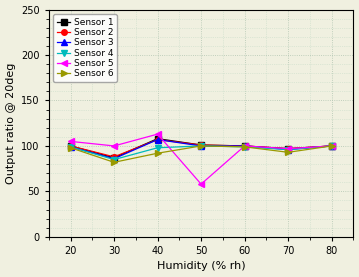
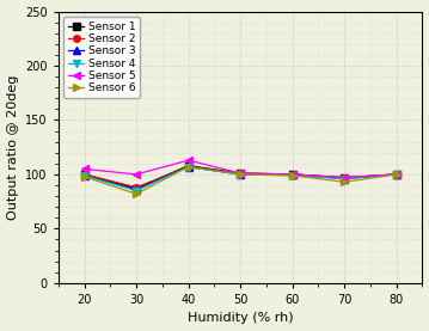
Sensor 4/40: 98 -> 107
Sensor 6/40: 92 -> 107
Sensor 5/50: 58 -> 101
